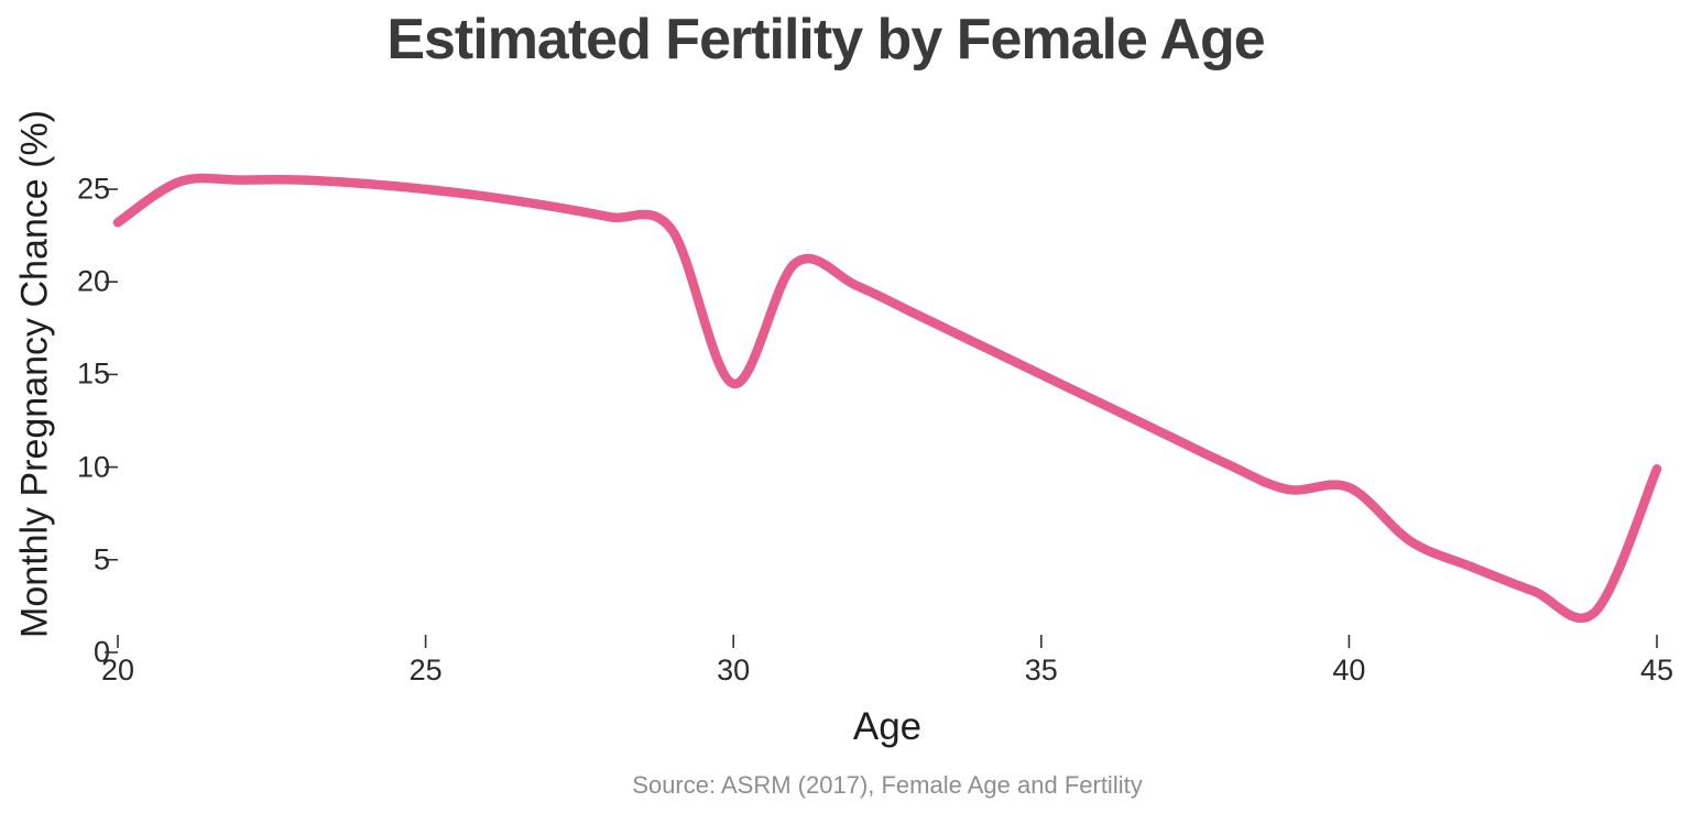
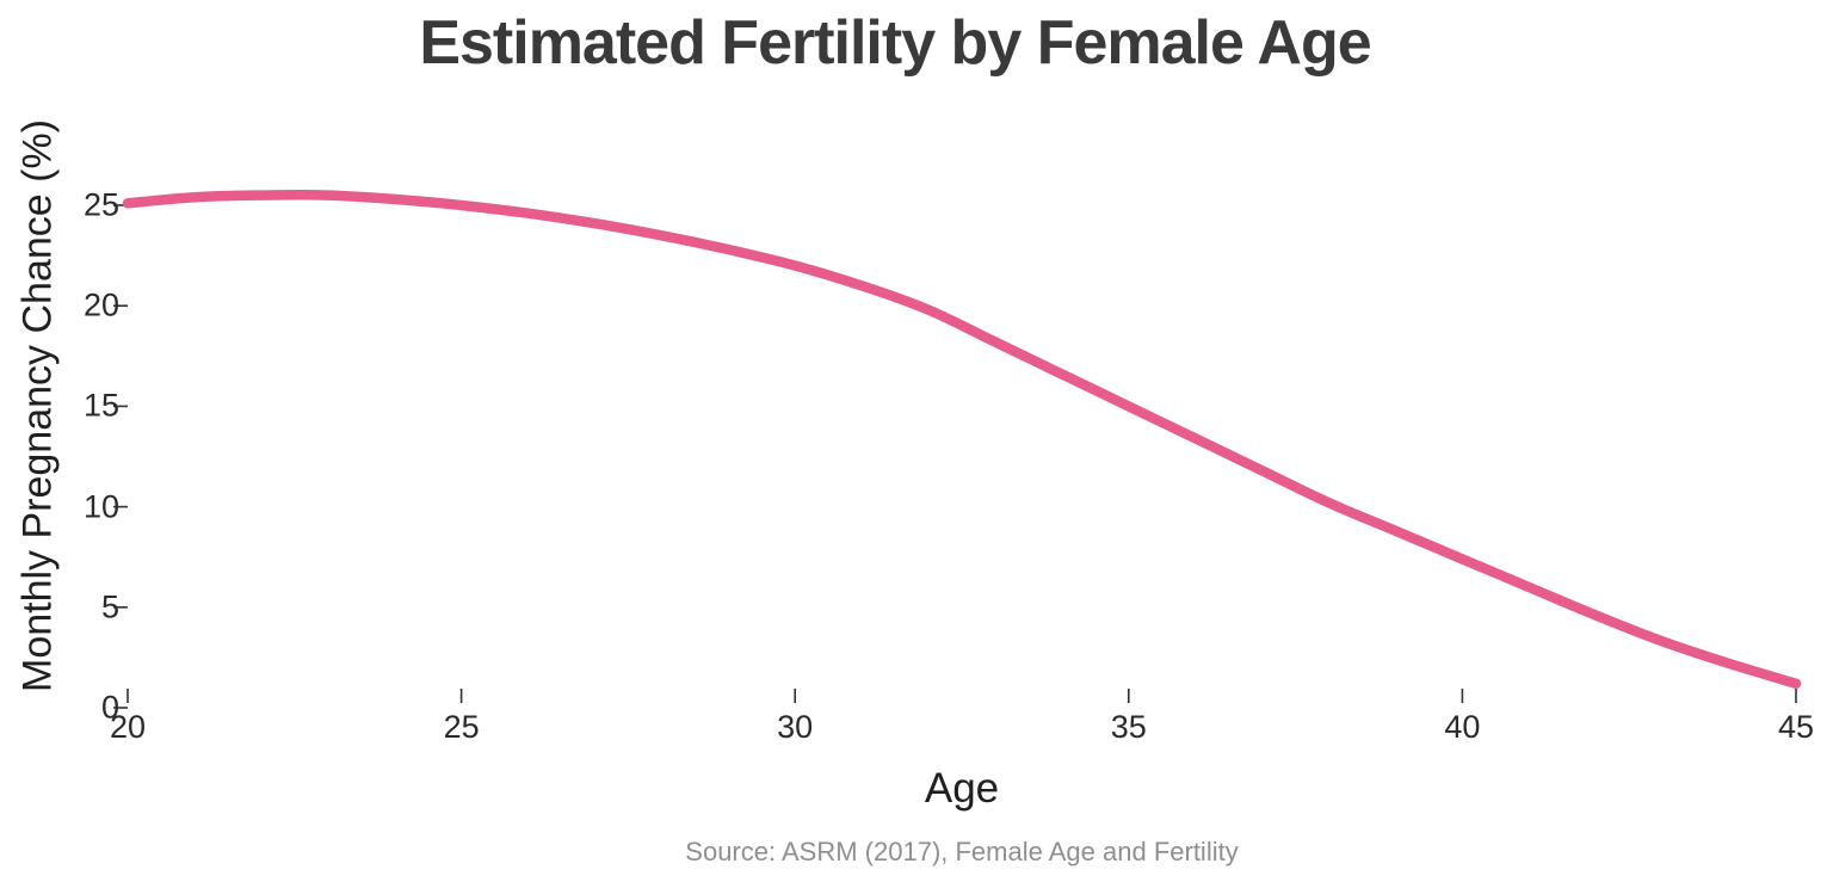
20: 23.2 -> 25.1
30: 14.5 -> 22.0
40: 8.9 -> 7.4
45: 9.9 -> 1.2
